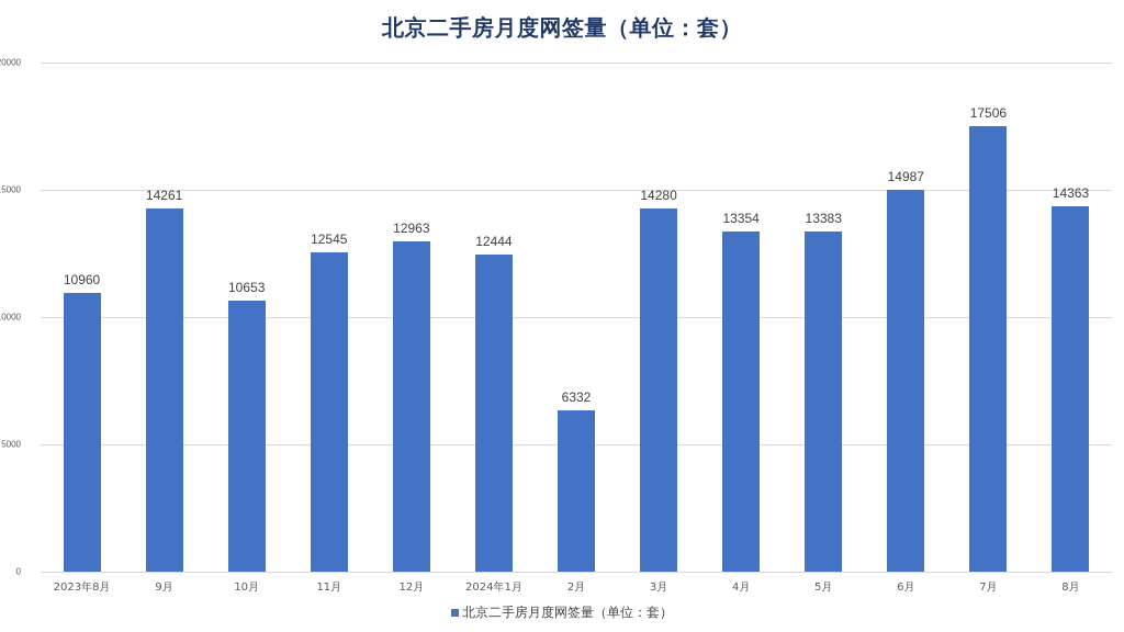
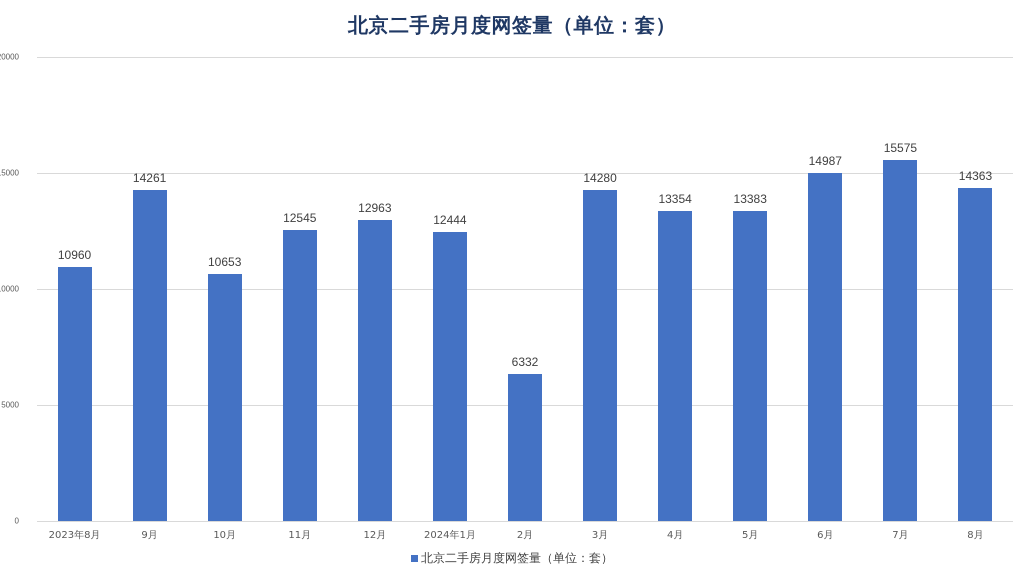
7月: 17506 -> 15575
